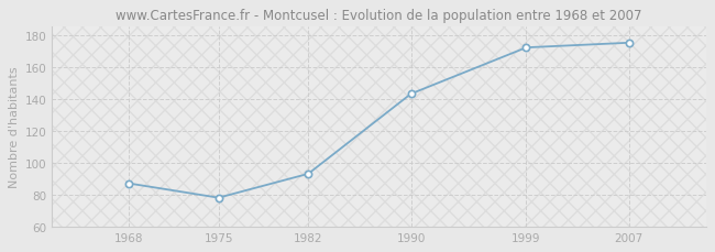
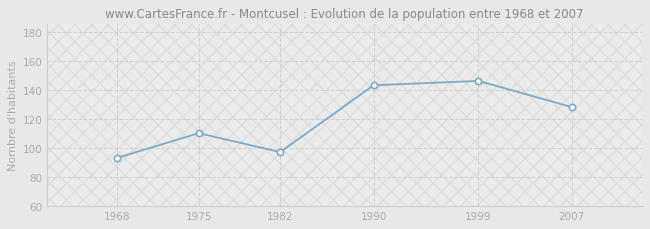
1968: 87 -> 93
1975: 78 -> 110
1982: 93 -> 97
1999: 172 -> 146
2007: 175 -> 128
